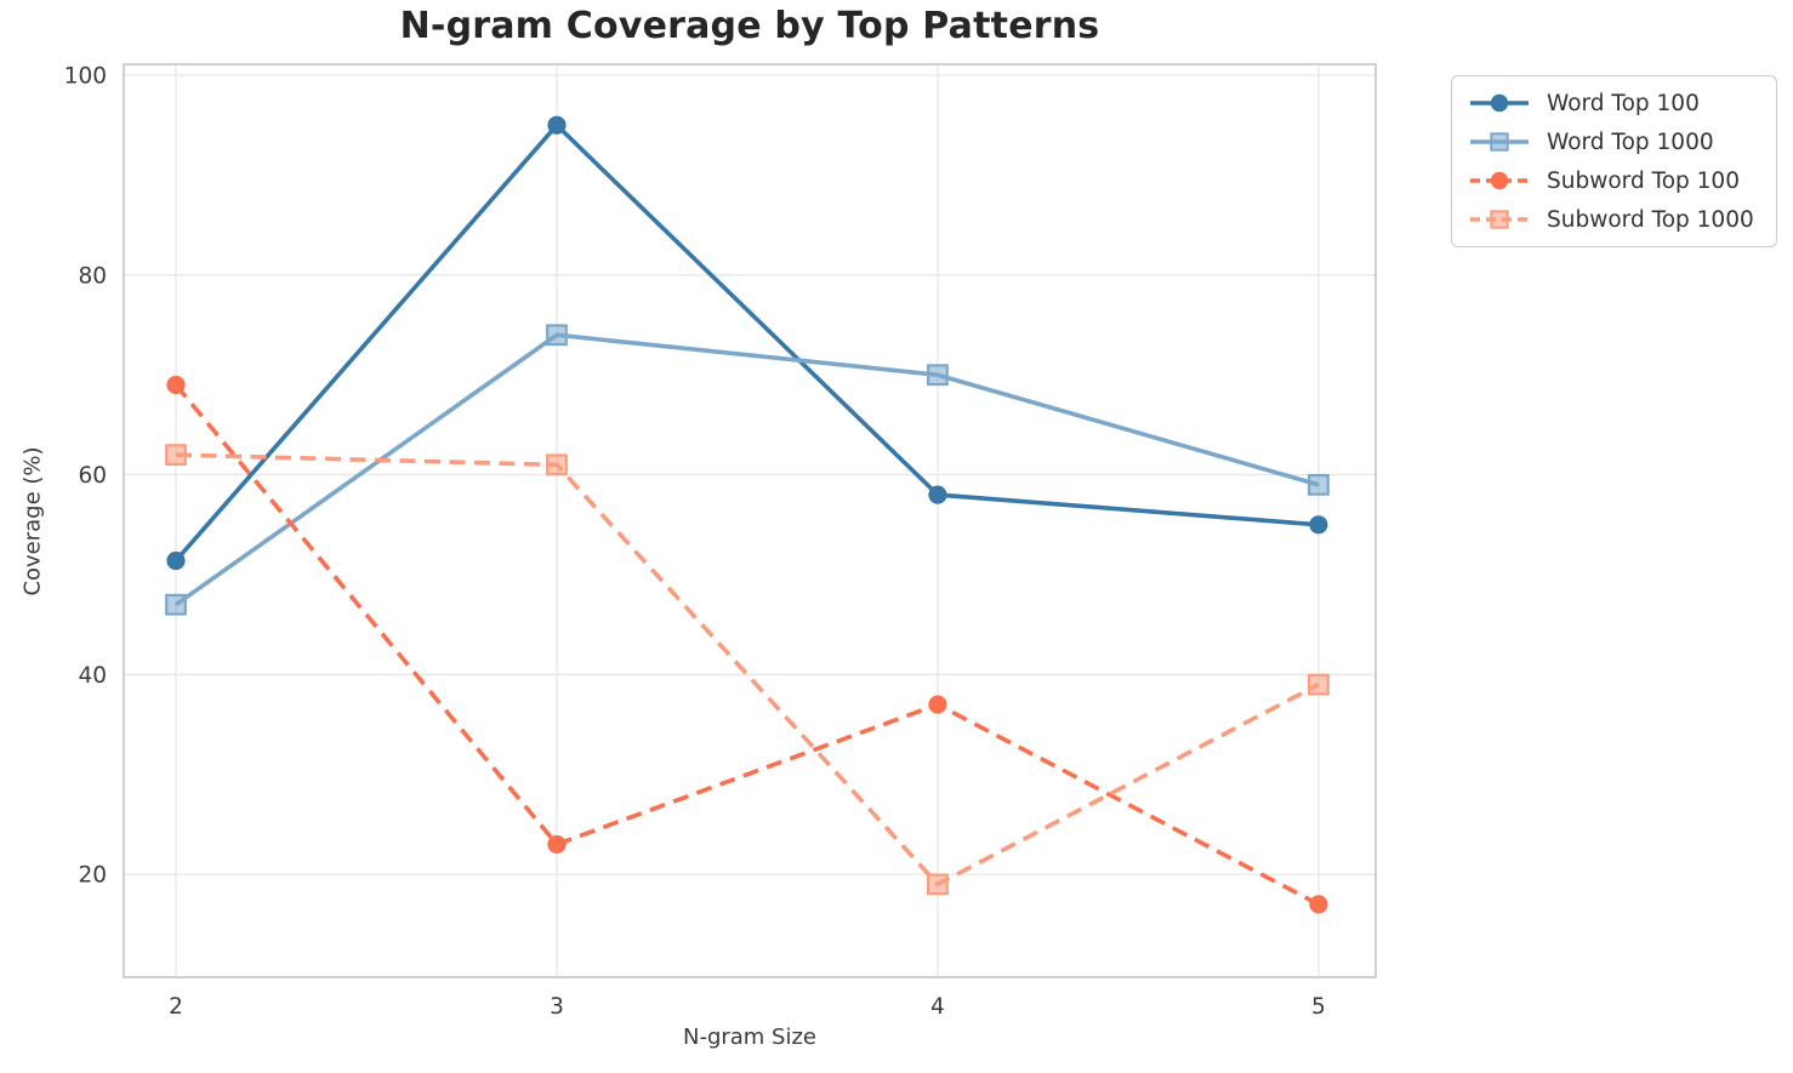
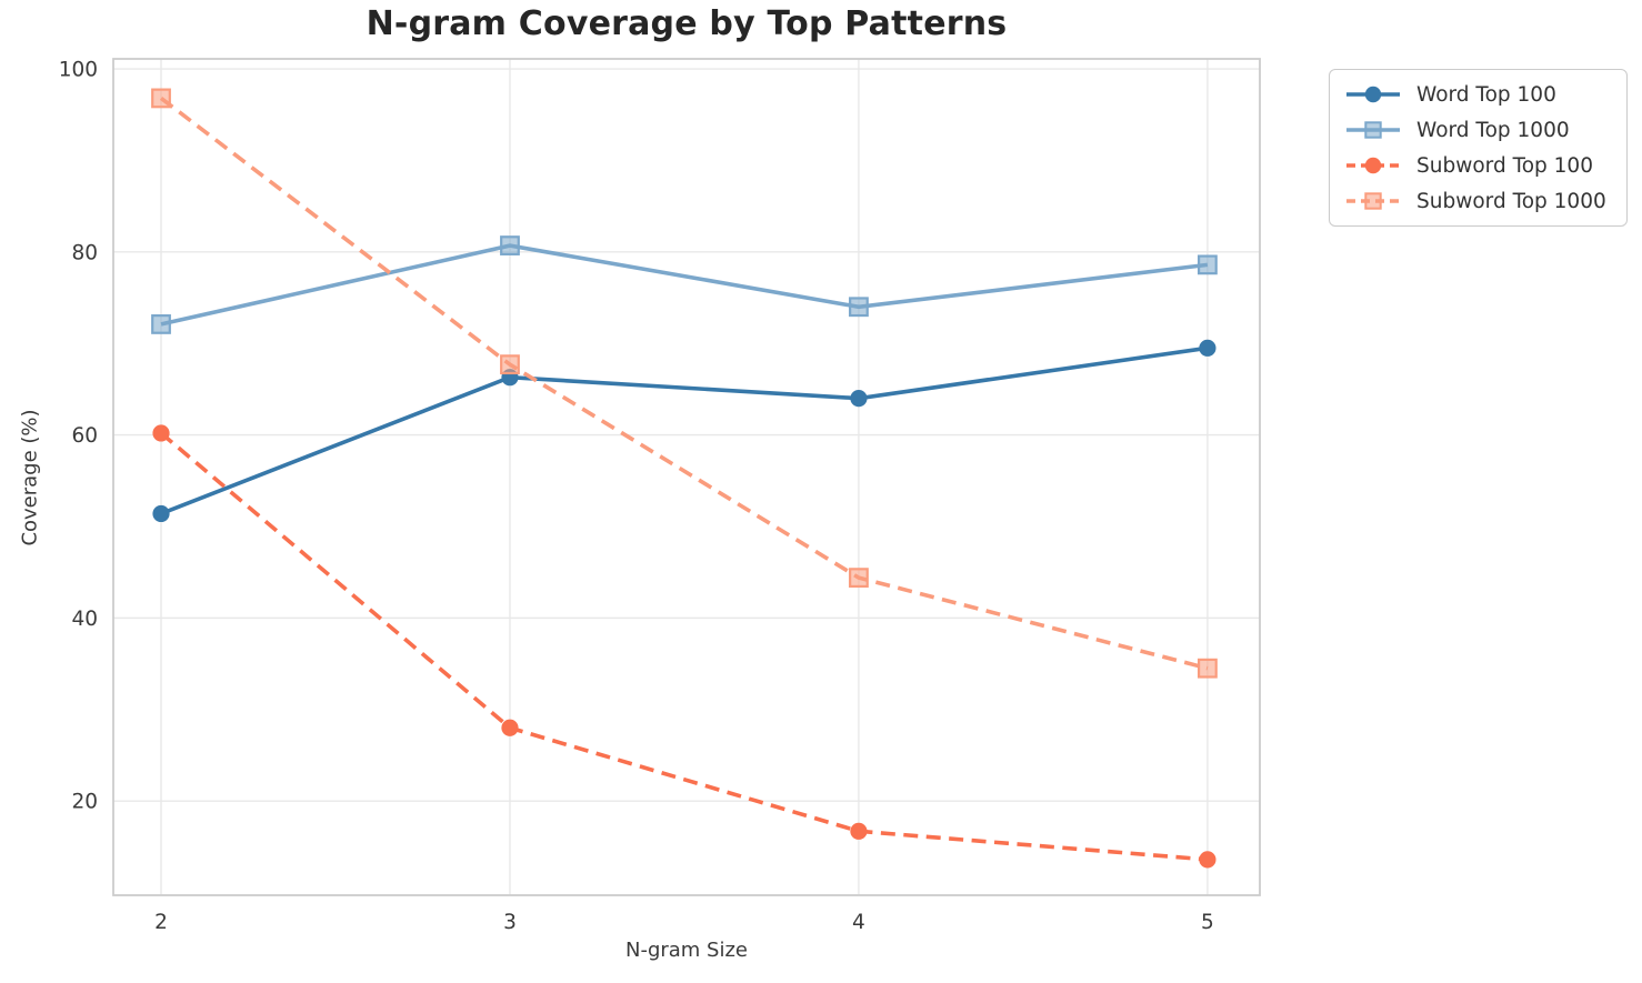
Word Top 1000/2: 47 -> 72
Subword Top 100/2: 69 -> 60
Subword Top 1000/2: 62 -> 97
Word Top 100/3: 95 -> 66
Word Top 1000/3: 74 -> 81
Subword Top 100/3: 23 -> 28
Subword Top 1000/3: 61 -> 68
Word Top 100/4: 58 -> 64
Word Top 1000/4: 70 -> 74
Subword Top 100/4: 37 -> 17
Subword Top 1000/4: 19 -> 44
Word Top 100/5: 55 -> 70
Word Top 1000/5: 59 -> 79
Subword Top 100/5: 17 -> 14
Subword Top 1000/5: 39 -> 34
